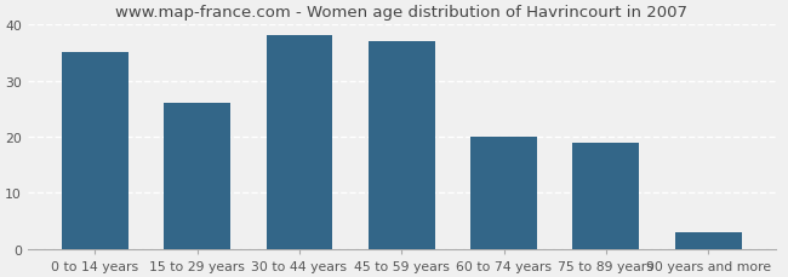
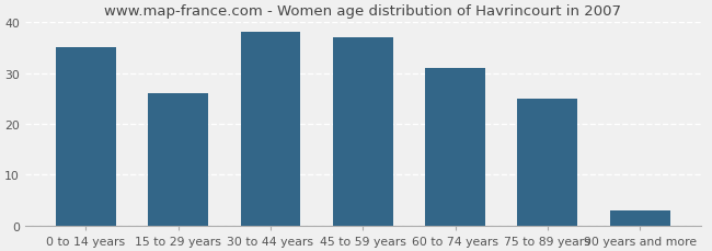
60 to 74 years: 20 -> 31
75 to 89 years: 19 -> 25
